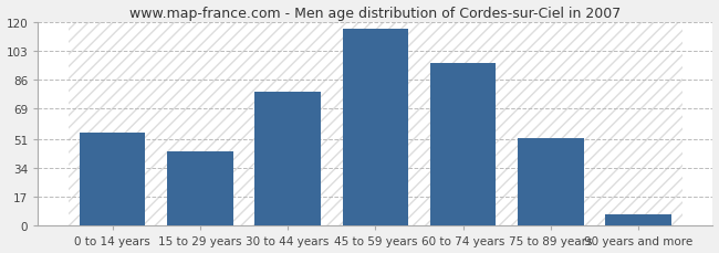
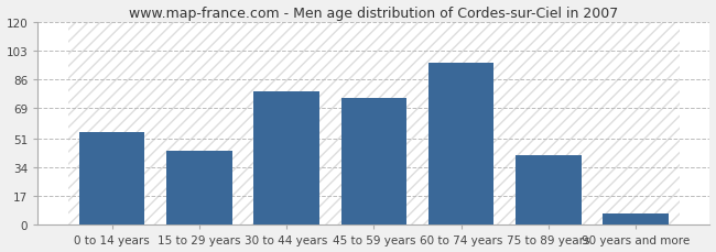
45 to 59 years: 116 -> 75
75 to 89 years: 52 -> 41
